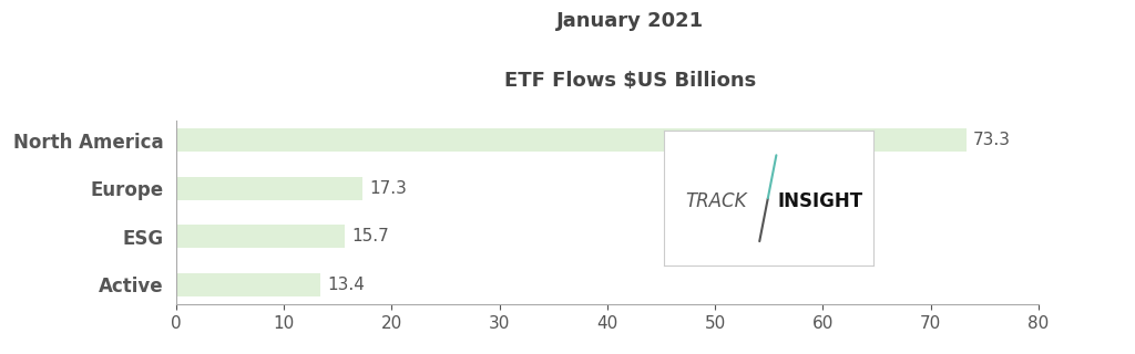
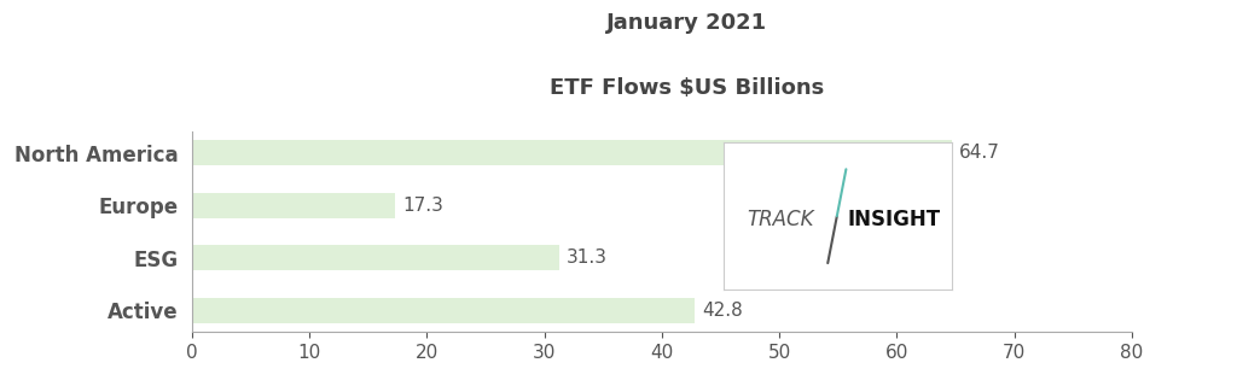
North America: 73.3 -> 64.7
ESG: 15.7 -> 31.3
Active: 13.4 -> 42.8
